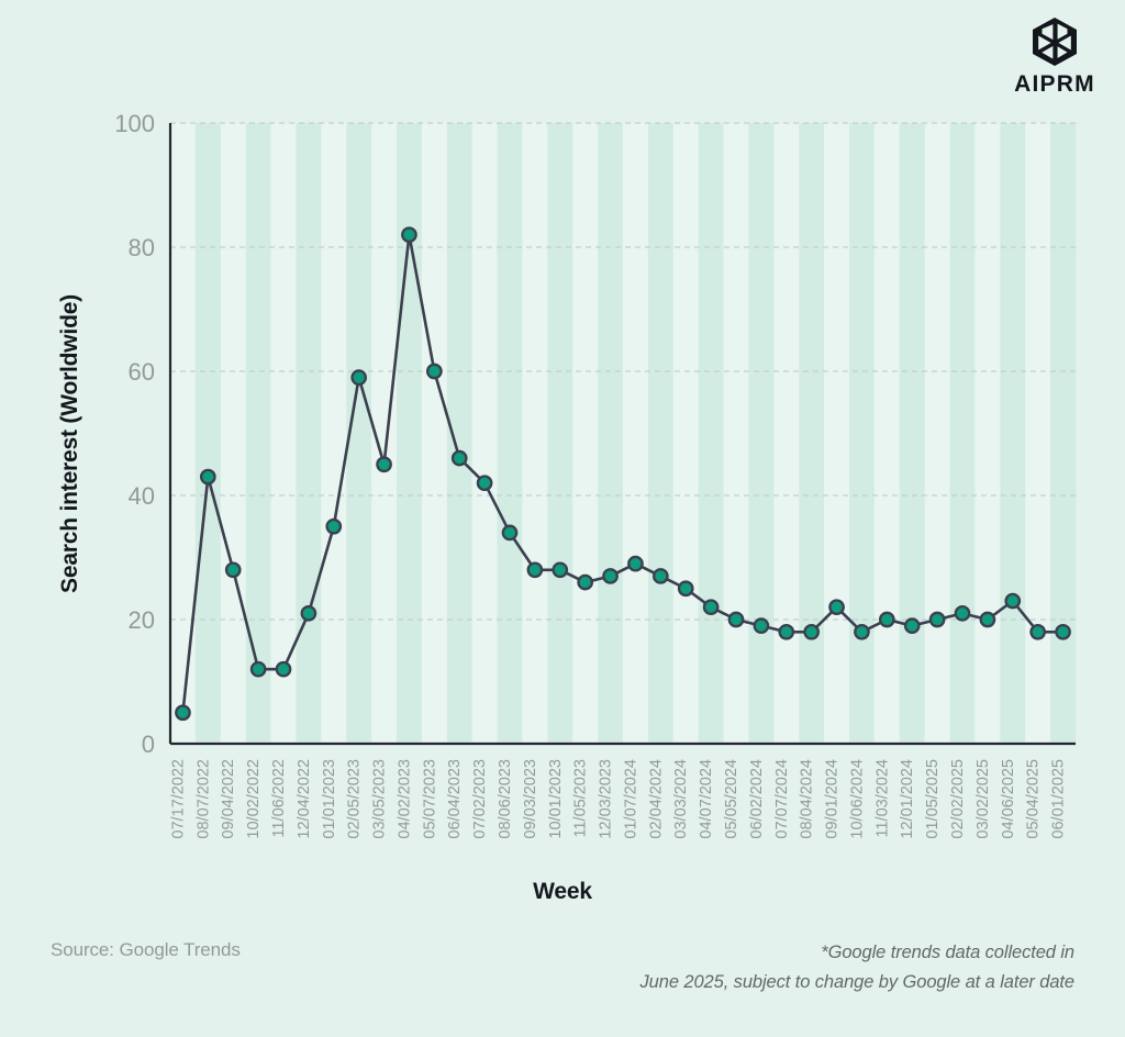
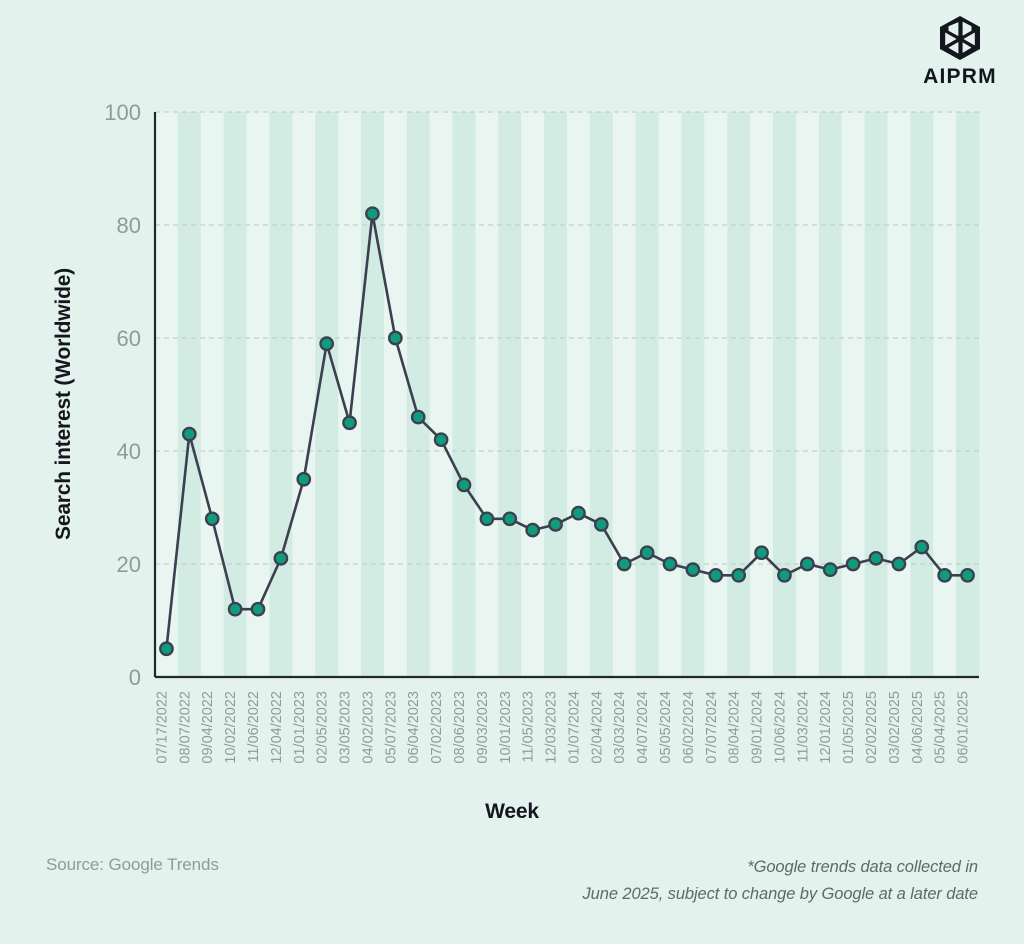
03/03/2024: 25 -> 20
